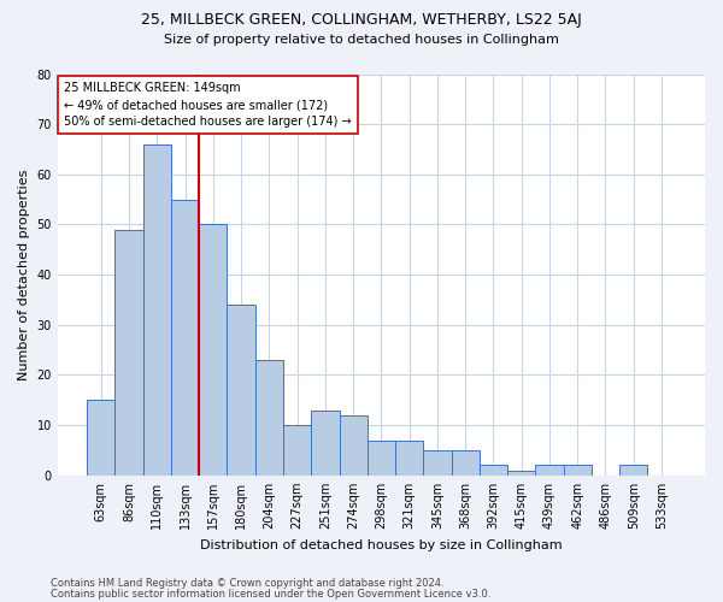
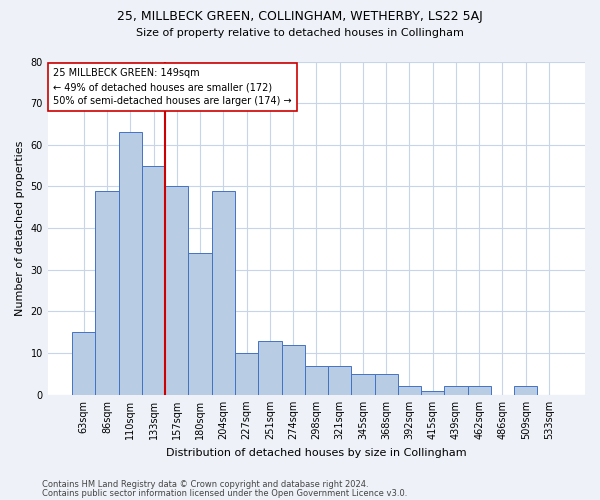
110sqm: 66 -> 63
204sqm: 23 -> 49
